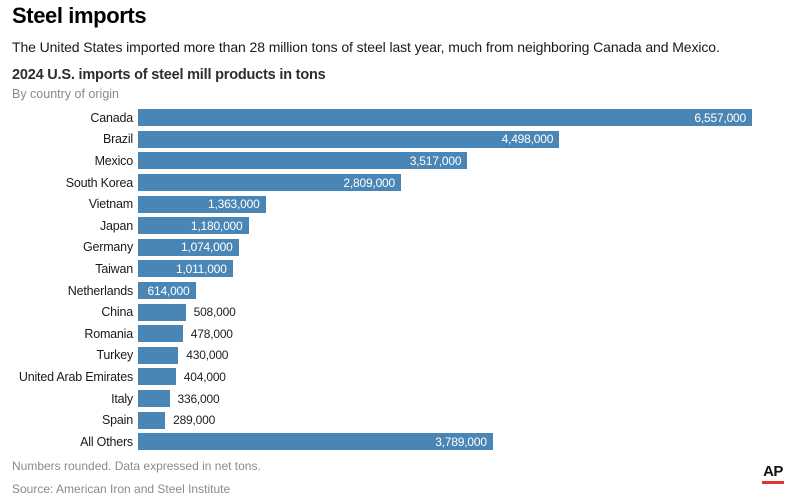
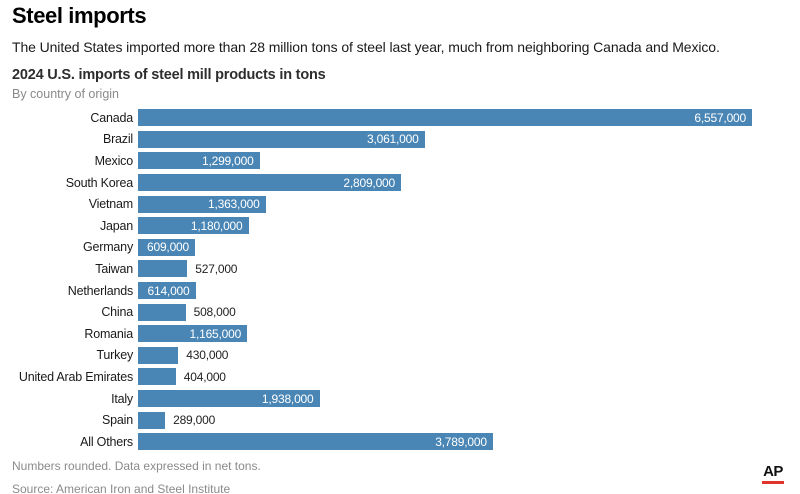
Brazil: 4,498,000 -> 3,061,000
Mexico: 3,517,000 -> 1,299,000
Germany: 1,074,000 -> 609,000
Taiwan: 1,011,000 -> 527,000
Romania: 478,000 -> 1,165,000
Italy: 336,000 -> 1,938,000
